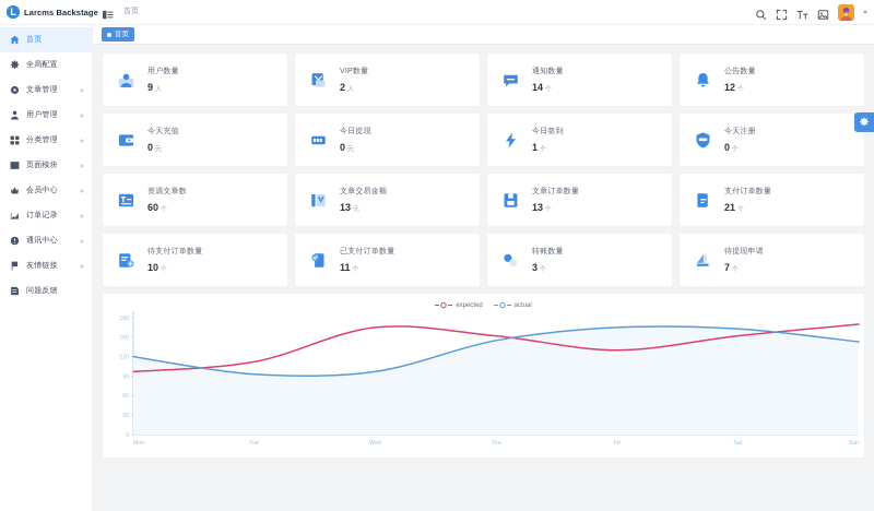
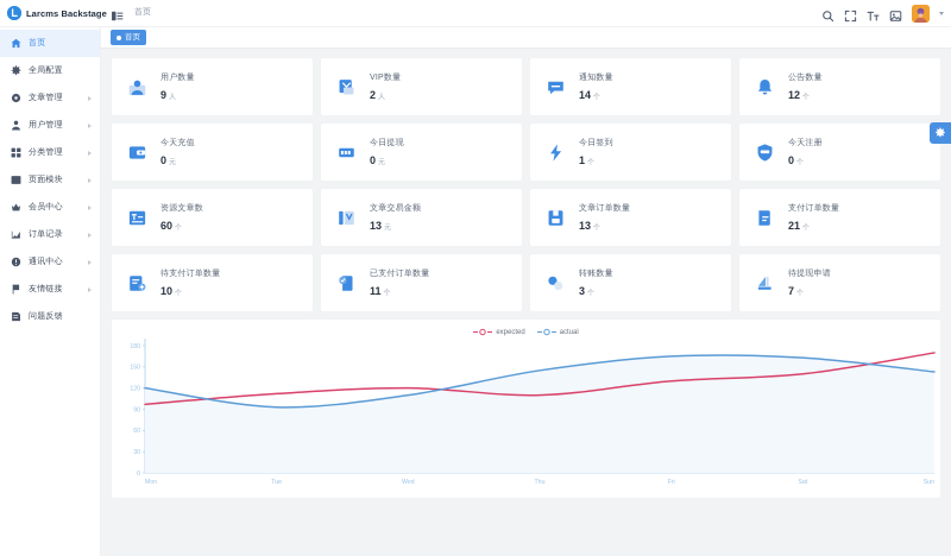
expected/Wed: 160 -> 120
actual/Wed: 100 -> 110
expected/Thu: 150 -> 110
expected/Sat: 150 -> 140
